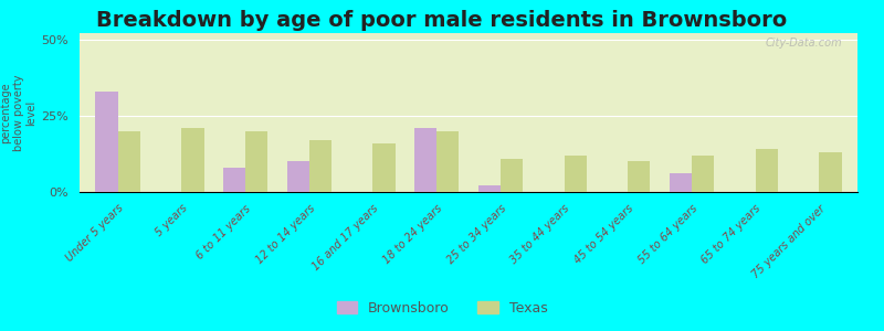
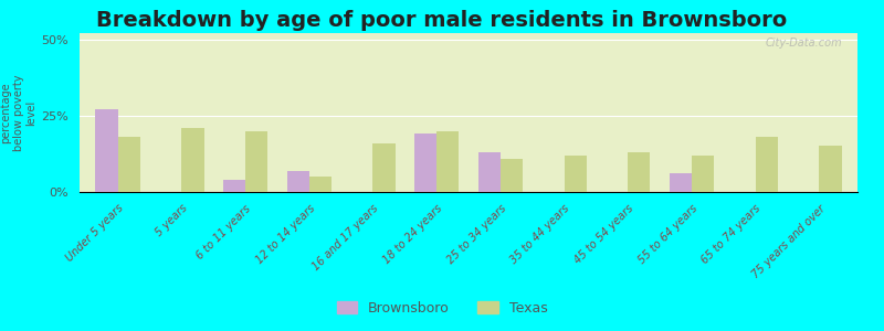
Brownsboro/Under 5 years: 33% -> 27%
Texas/Under 5 years: 20% -> 18%
Brownsboro/6 to 11 years: 8% -> 4%
Brownsboro/12 to 14 years: 10% -> 7%
Texas/12 to 14 years: 17% -> 5%
Brownsboro/18 to 24 years: 21% -> 19%
Brownsboro/25 to 34 years: 2% -> 13%
Texas/45 to 54 years: 10% -> 13%
Texas/65 to 74 years: 14% -> 18%
Texas/75 years and over: 13% -> 15%
